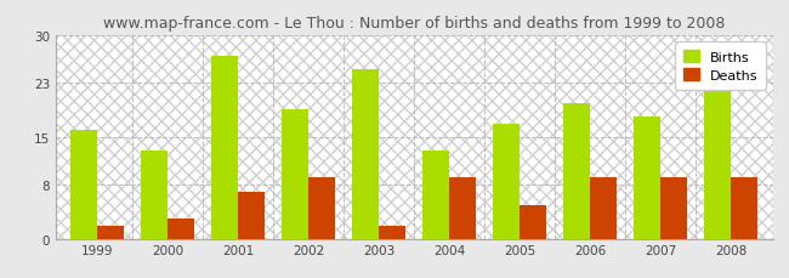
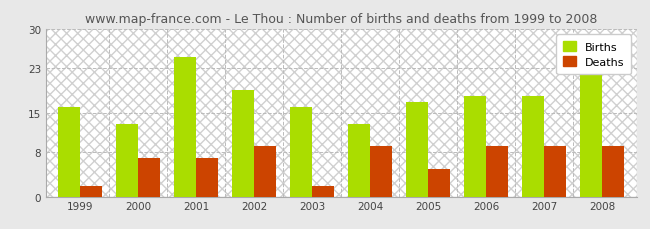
Deaths/2000: 3 -> 7
Births/2001: 27 -> 25
Births/2003: 25 -> 16
Births/2006: 20 -> 18
